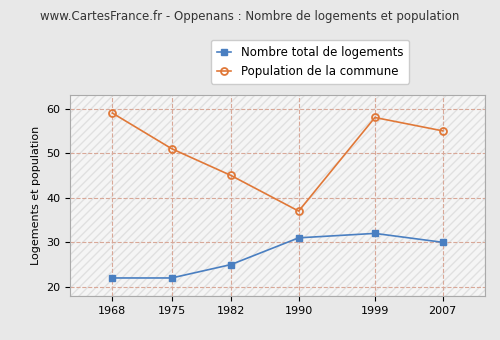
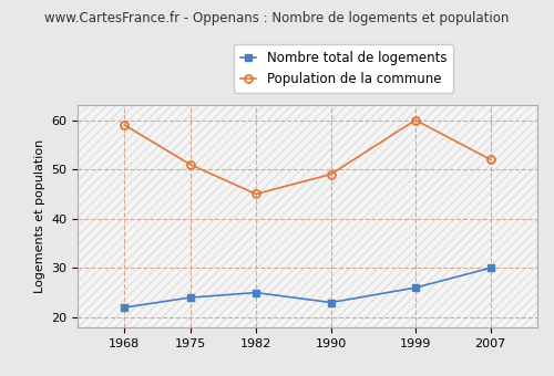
Nombre total de logements/1975: 22 -> 24
Nombre total de logements/1990: 31 -> 23
Population de la commune/1990: 37 -> 49
Nombre total de logements/1999: 32 -> 26
Population de la commune/1999: 58 -> 60
Population de la commune/2007: 55 -> 52
